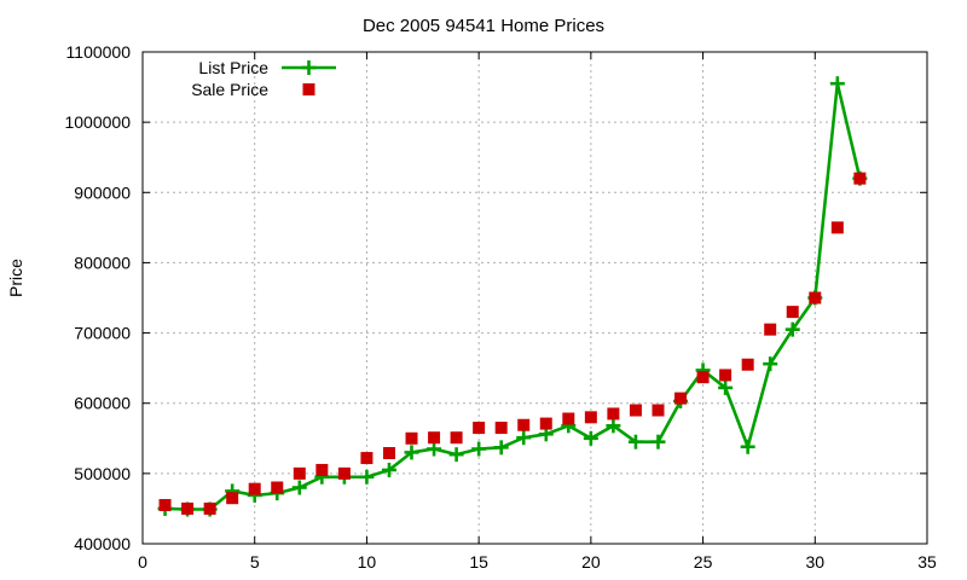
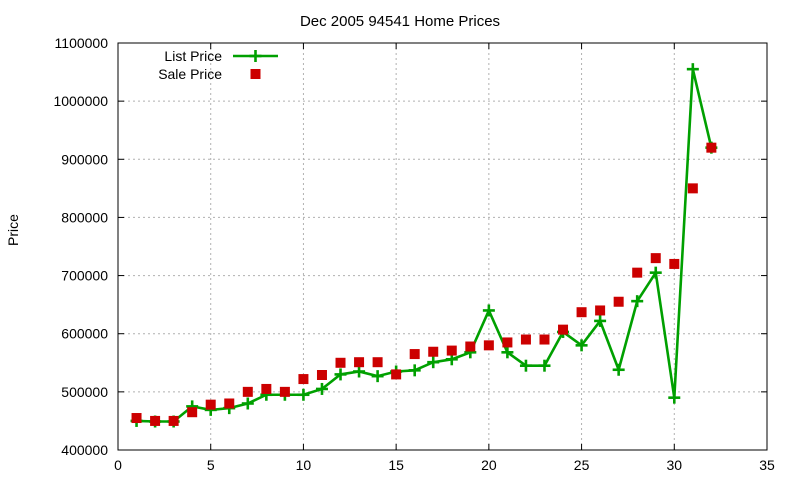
Sale Price/15: 560000 -> 530000
List Price/20: 550000 -> 640000
List Price/25: 650000 -> 580000
List Price/30: 750000 -> 490000
Sale Price/30: 750000 -> 720000
